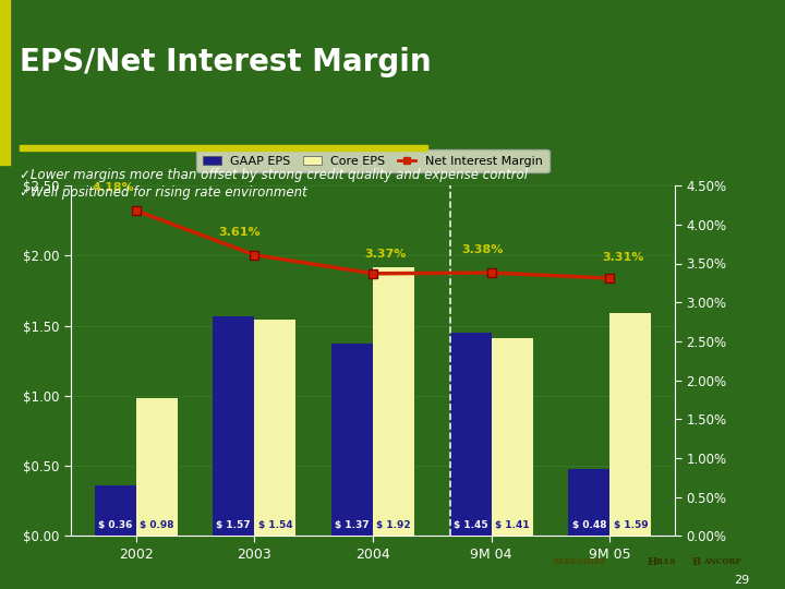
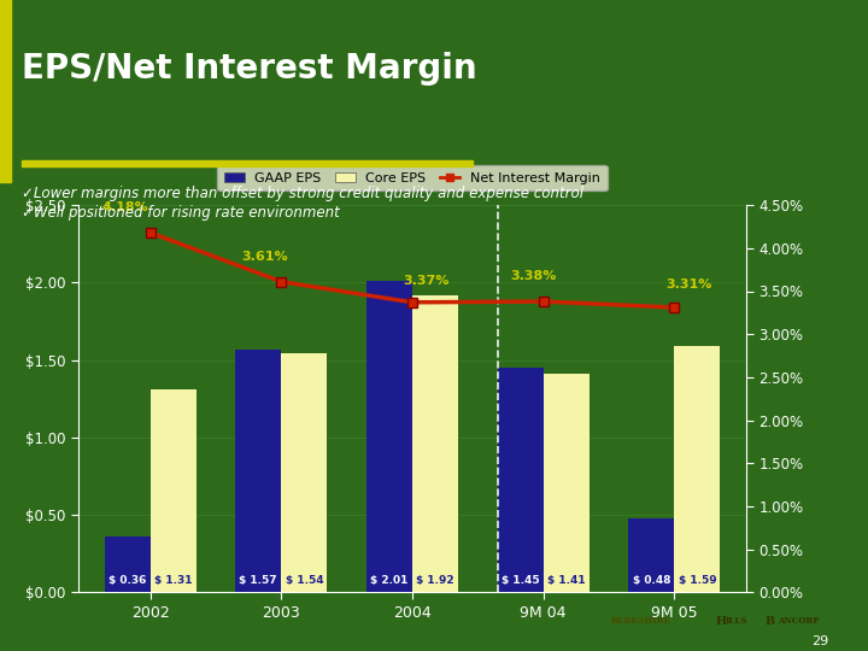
Core EPS/2002: 0.98 -> 1.31
GAAP EPS/2004: 1.37 -> 2.01
